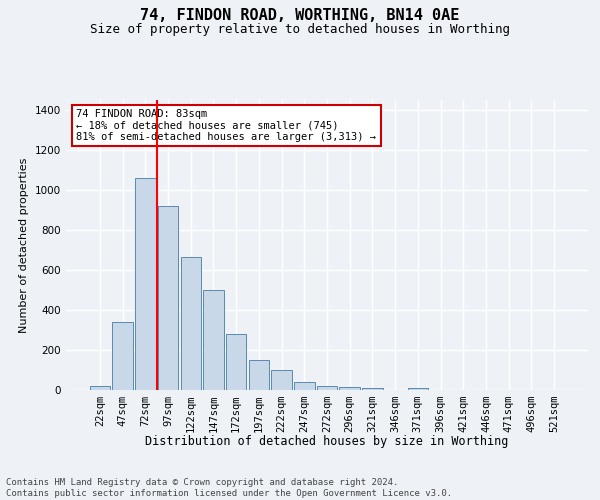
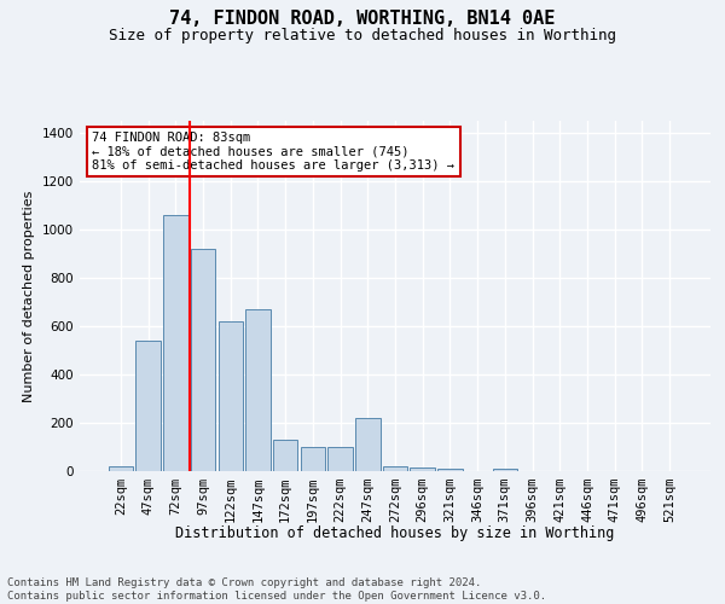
47sqm: 340 -> 540
122sqm: 660 -> 620
147sqm: 500 -> 670
172sqm: 280 -> 130
197sqm: 150 -> 100
247sqm: 40 -> 220
